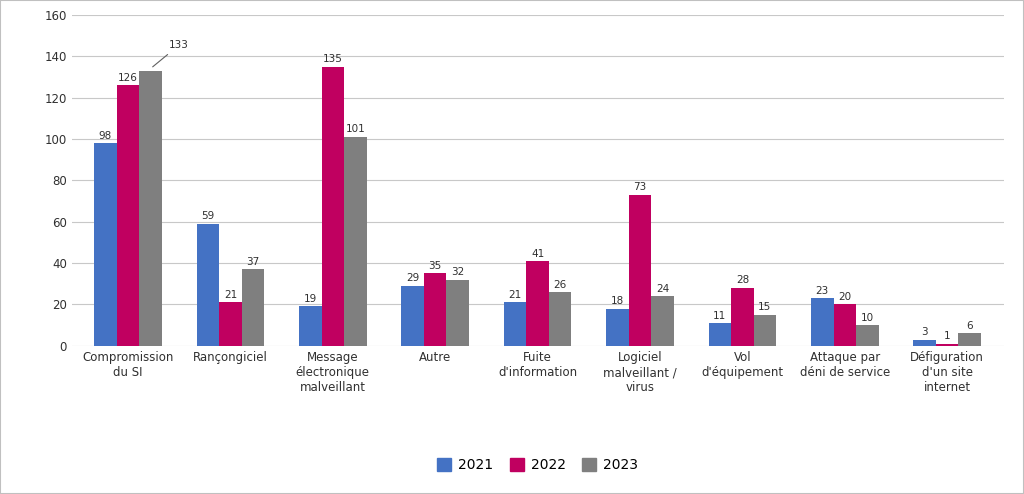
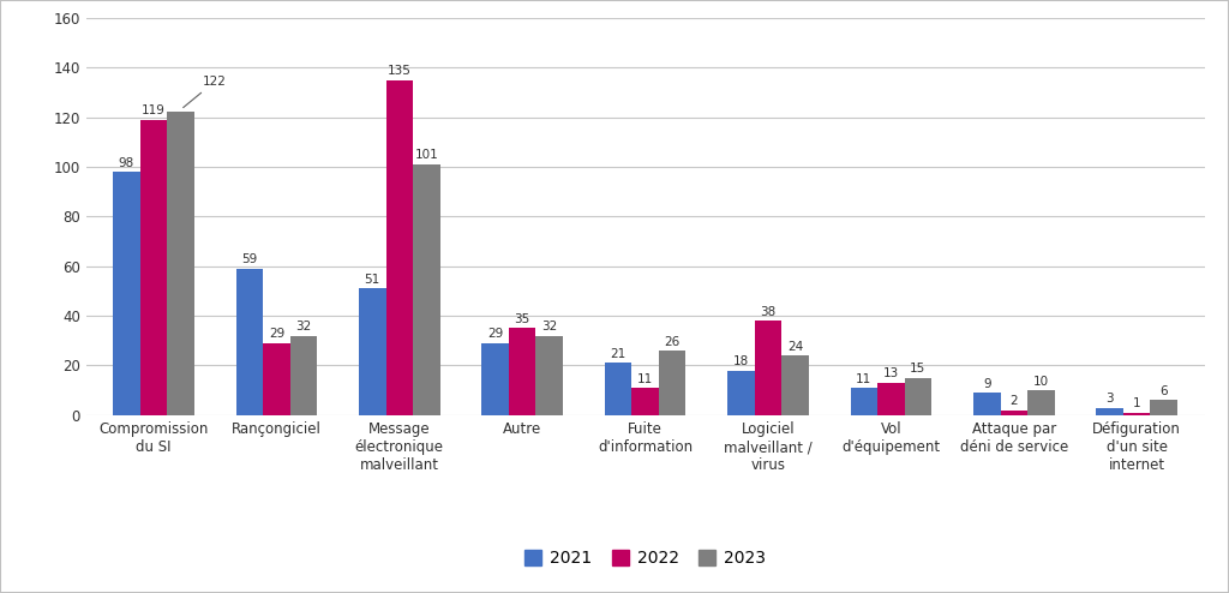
2022/Compromission du SI: 126 -> 119
2023/Compromission du SI: 133 -> 122
2022/Rançongiciel: 21 -> 29
2023/Rançongiciel: 37 -> 32
2021/Message électronique malveillant: 19 -> 51
2022/Fuite d'information: 41 -> 11
2022/Logiciel malveillant / virus: 73 -> 38
2022/Vol d'équipement: 28 -> 13
2021/Attaque par déni de service: 23 -> 9
2022/Attaque par déni de service: 20 -> 2
